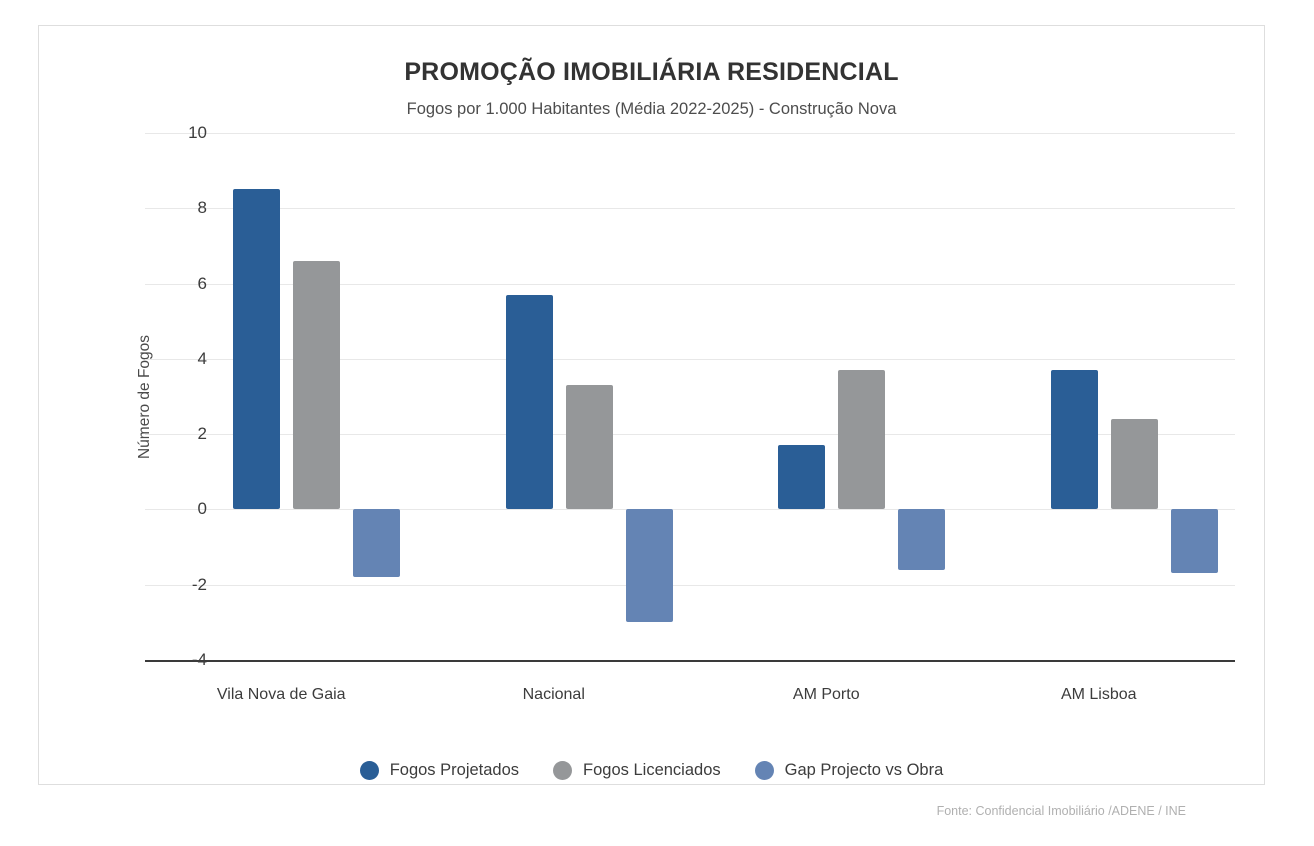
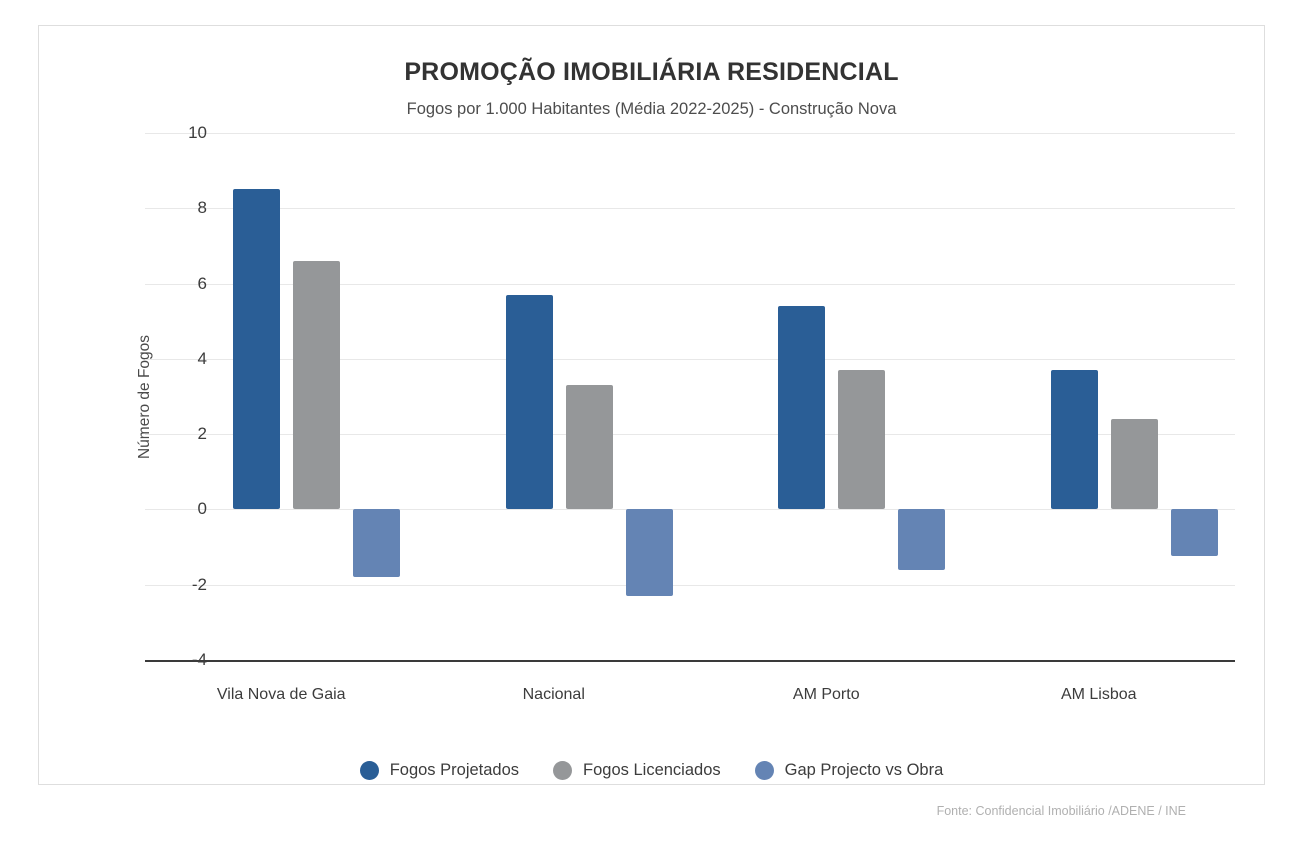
Gap Projecto vs Obra/Nacional: -3.0 -> -2.3
Fogos Projetados/AM Porto: 1.7 -> 5.4
Gap Projecto vs Obra/AM Lisboa: -1.7 -> -1.2
